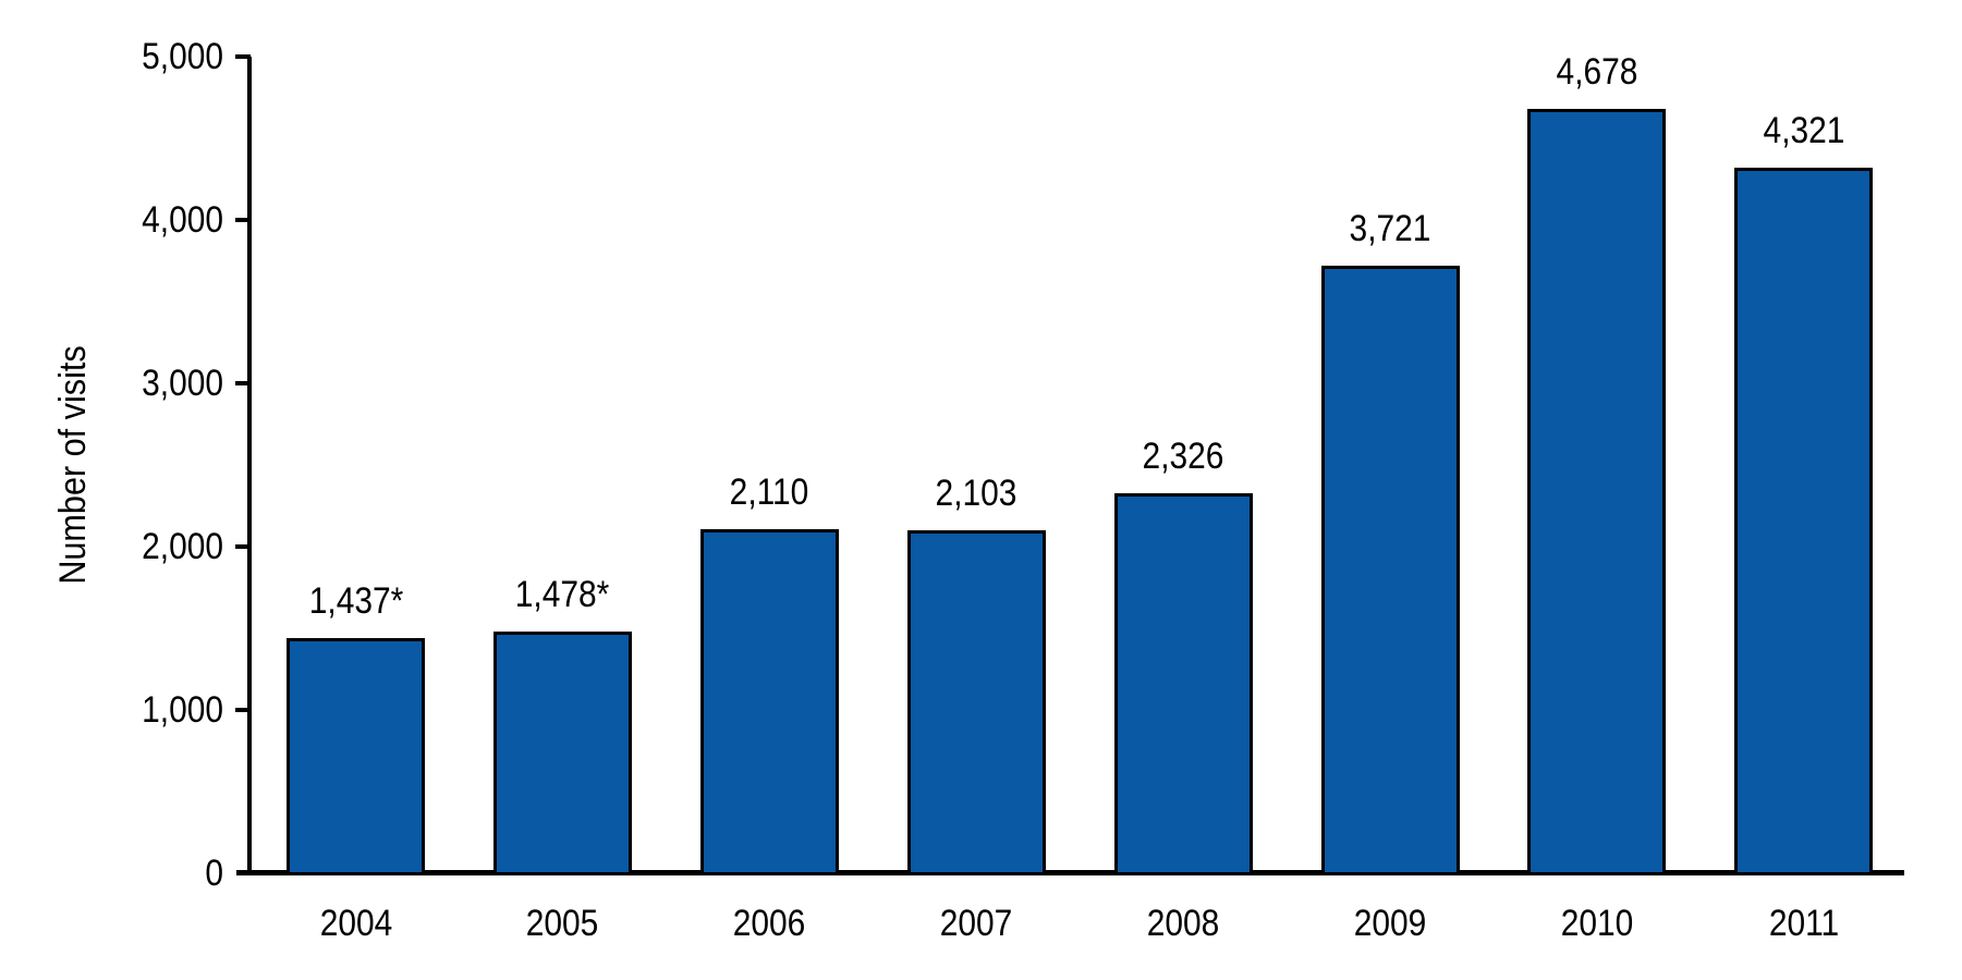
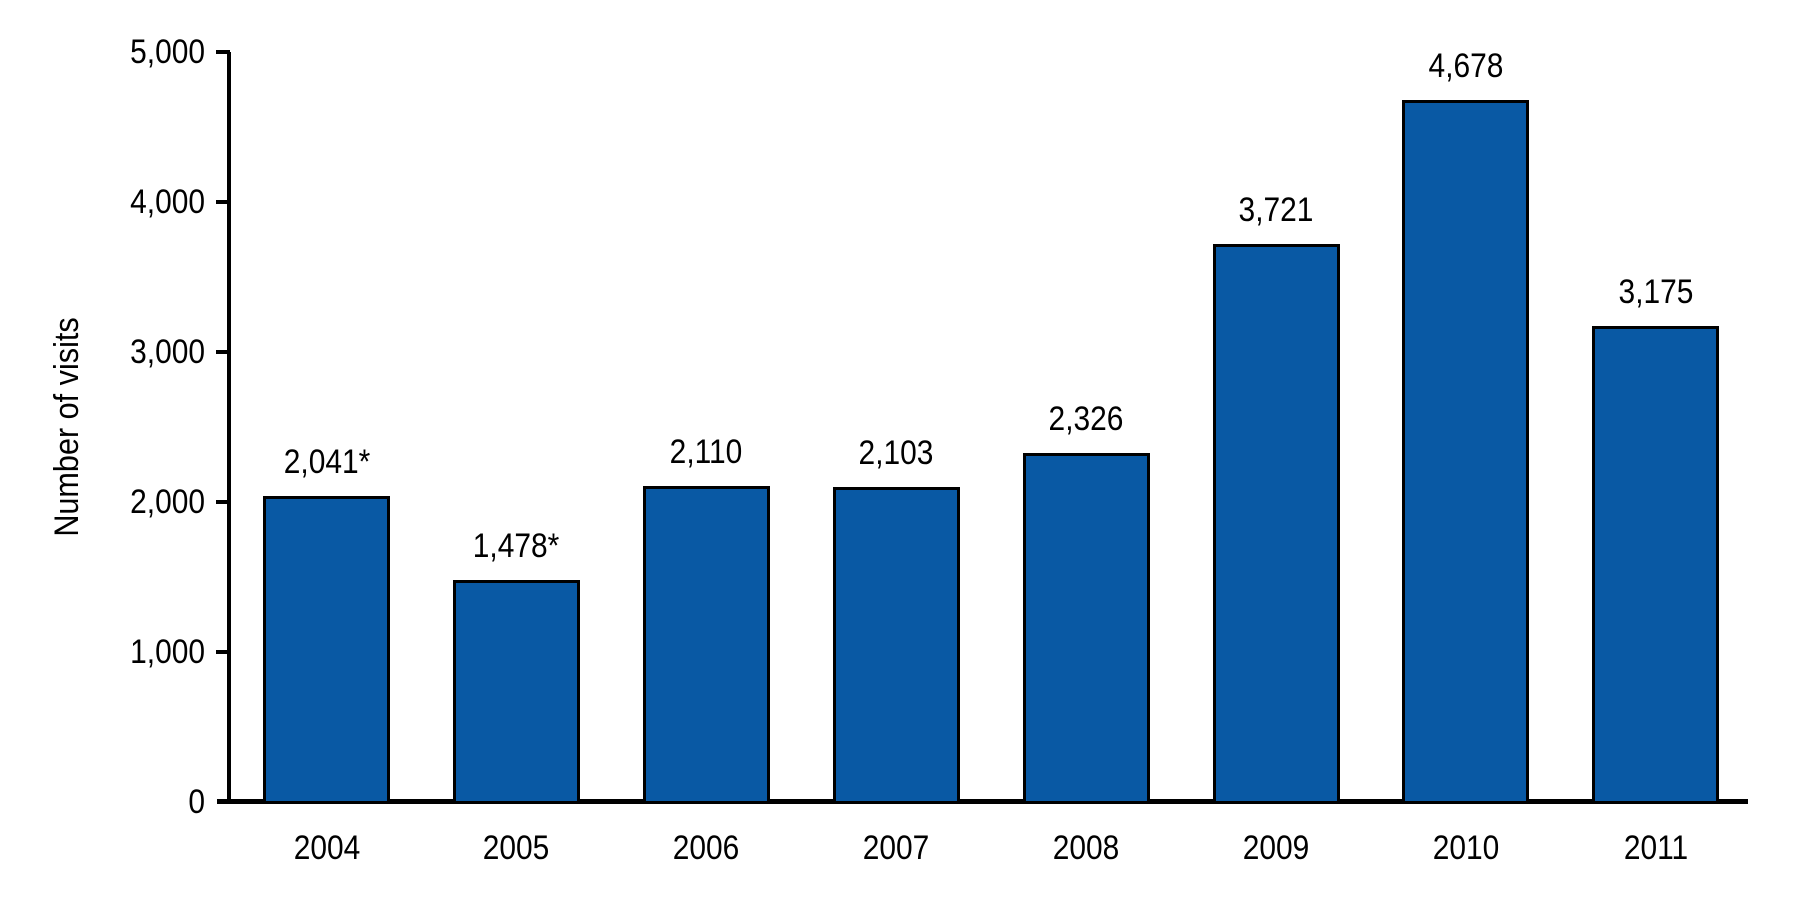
2004: 1,437 -> 2,041
2011: 4,321 -> 3,175
